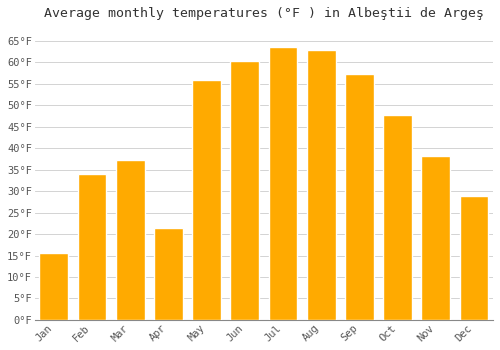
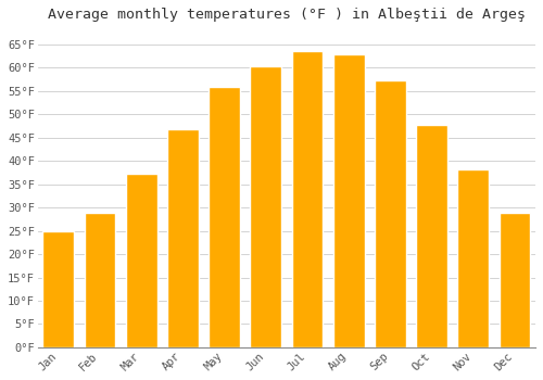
Jan: 15.5°F -> 24.8°F
Feb: 34.0°F -> 28.8°F
Apr: 21.5°F -> 46.8°F
